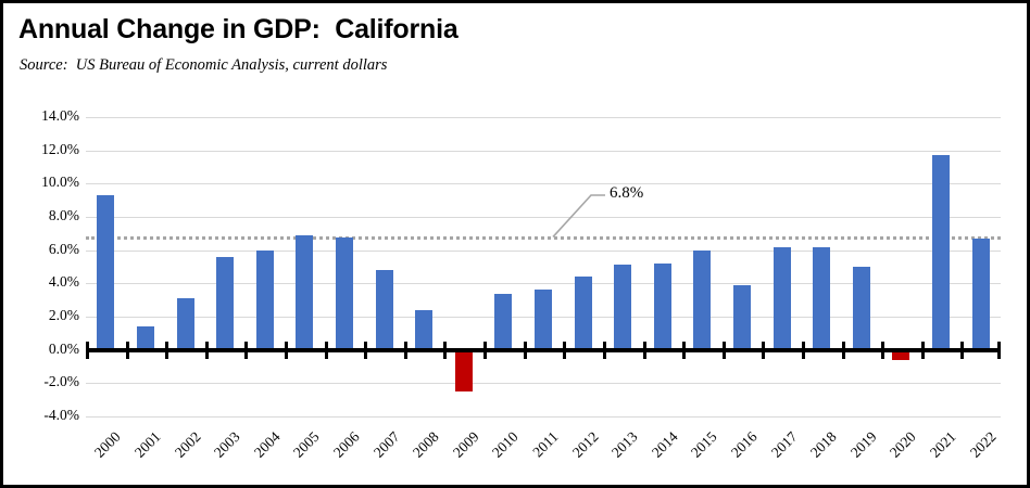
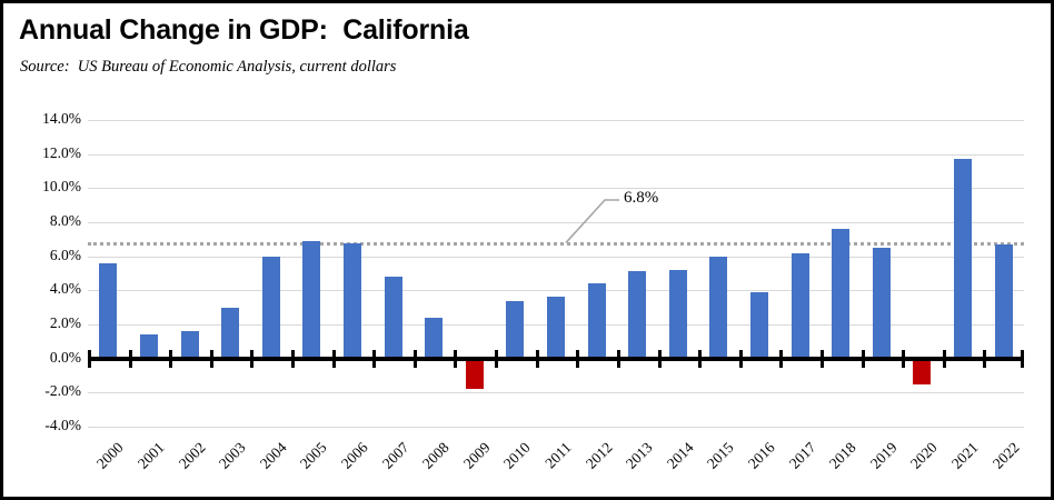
2000: 9.3% -> 5.6%
2002: 3.1% -> 1.6%
2003: 5.6% -> 3.0%
2009: -2.5% -> -1.8%
2018: 6.2% -> 7.6%
2019: 5.0% -> 6.5%
2020: -0.6% -> -1.5%
